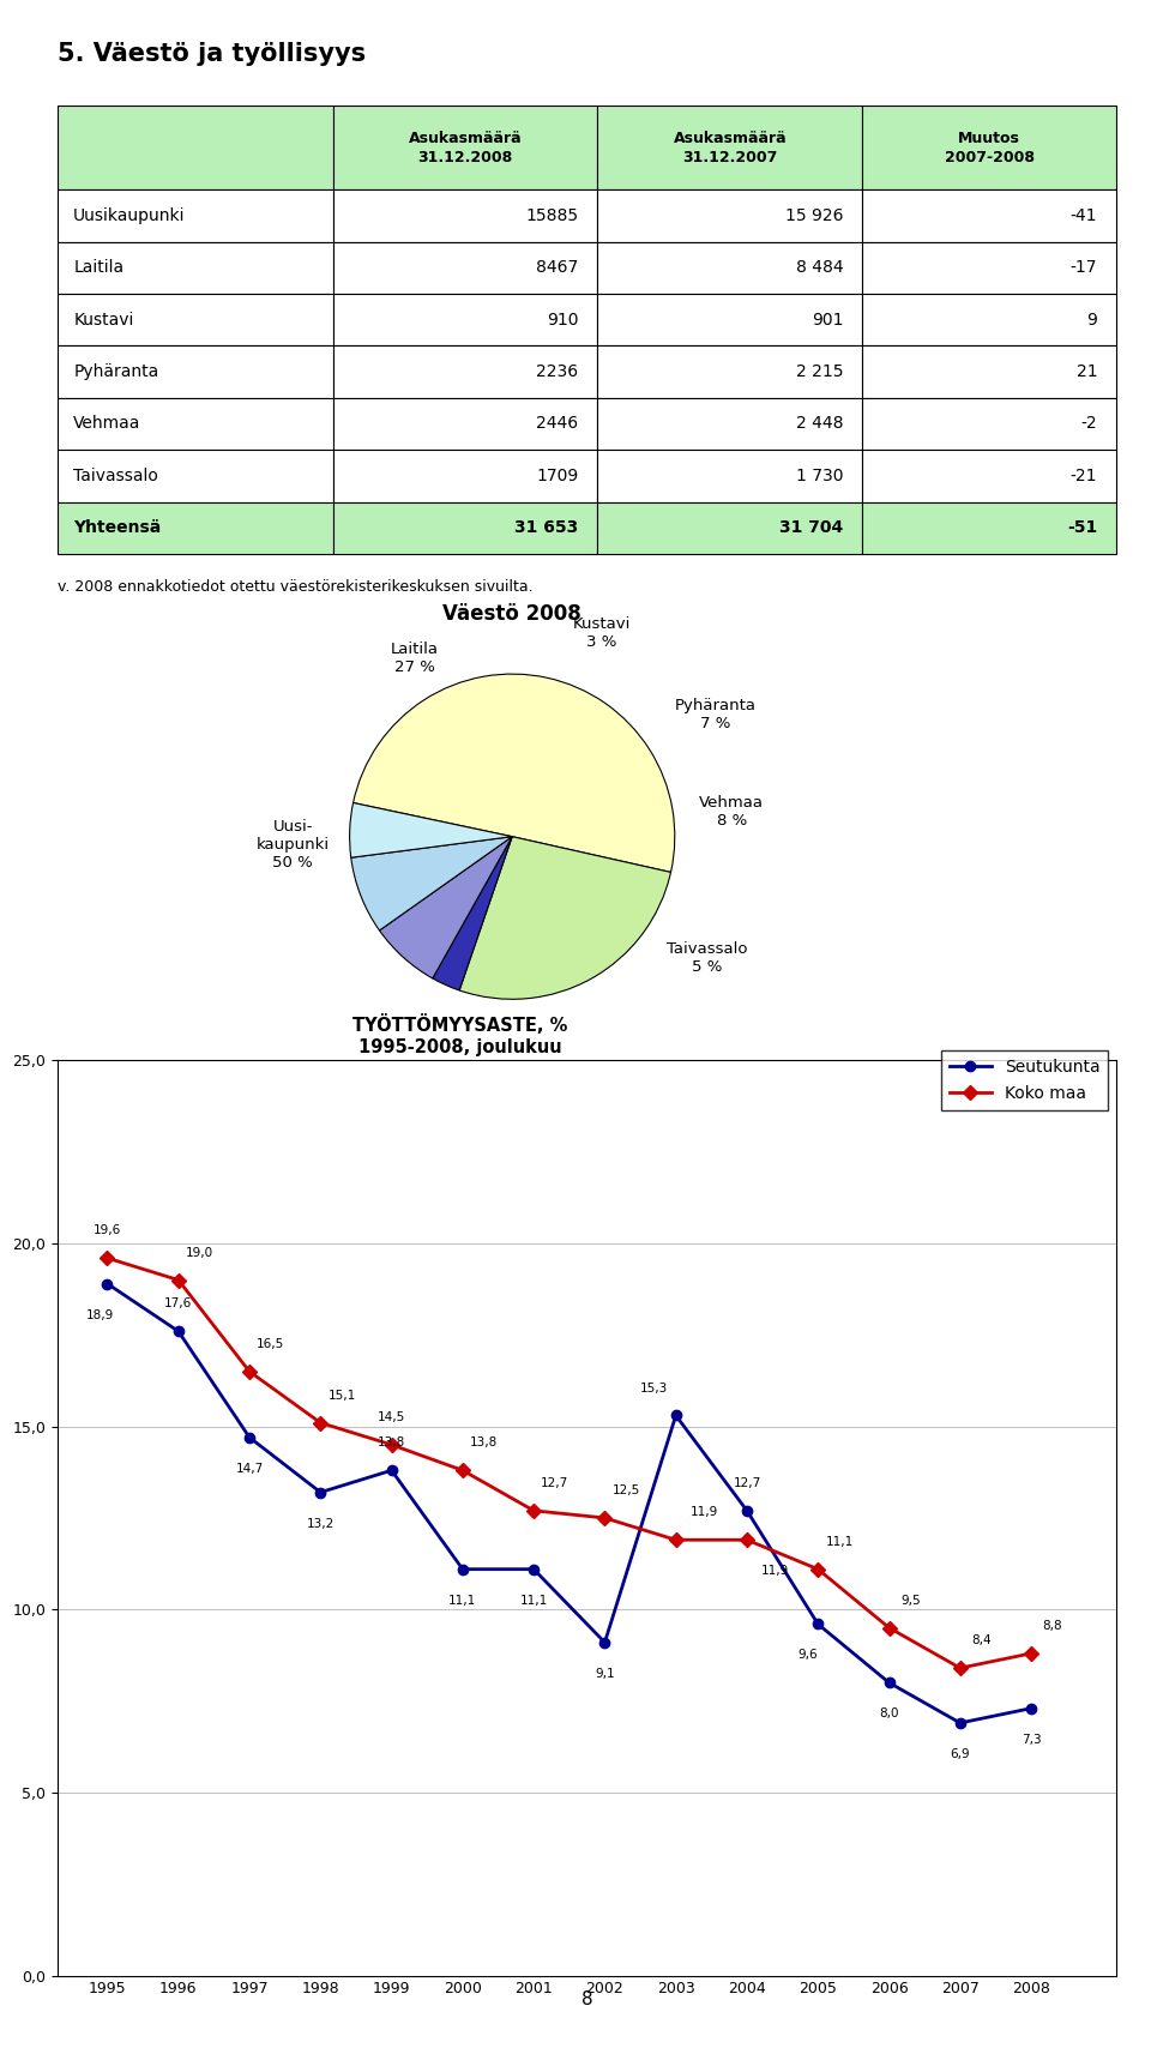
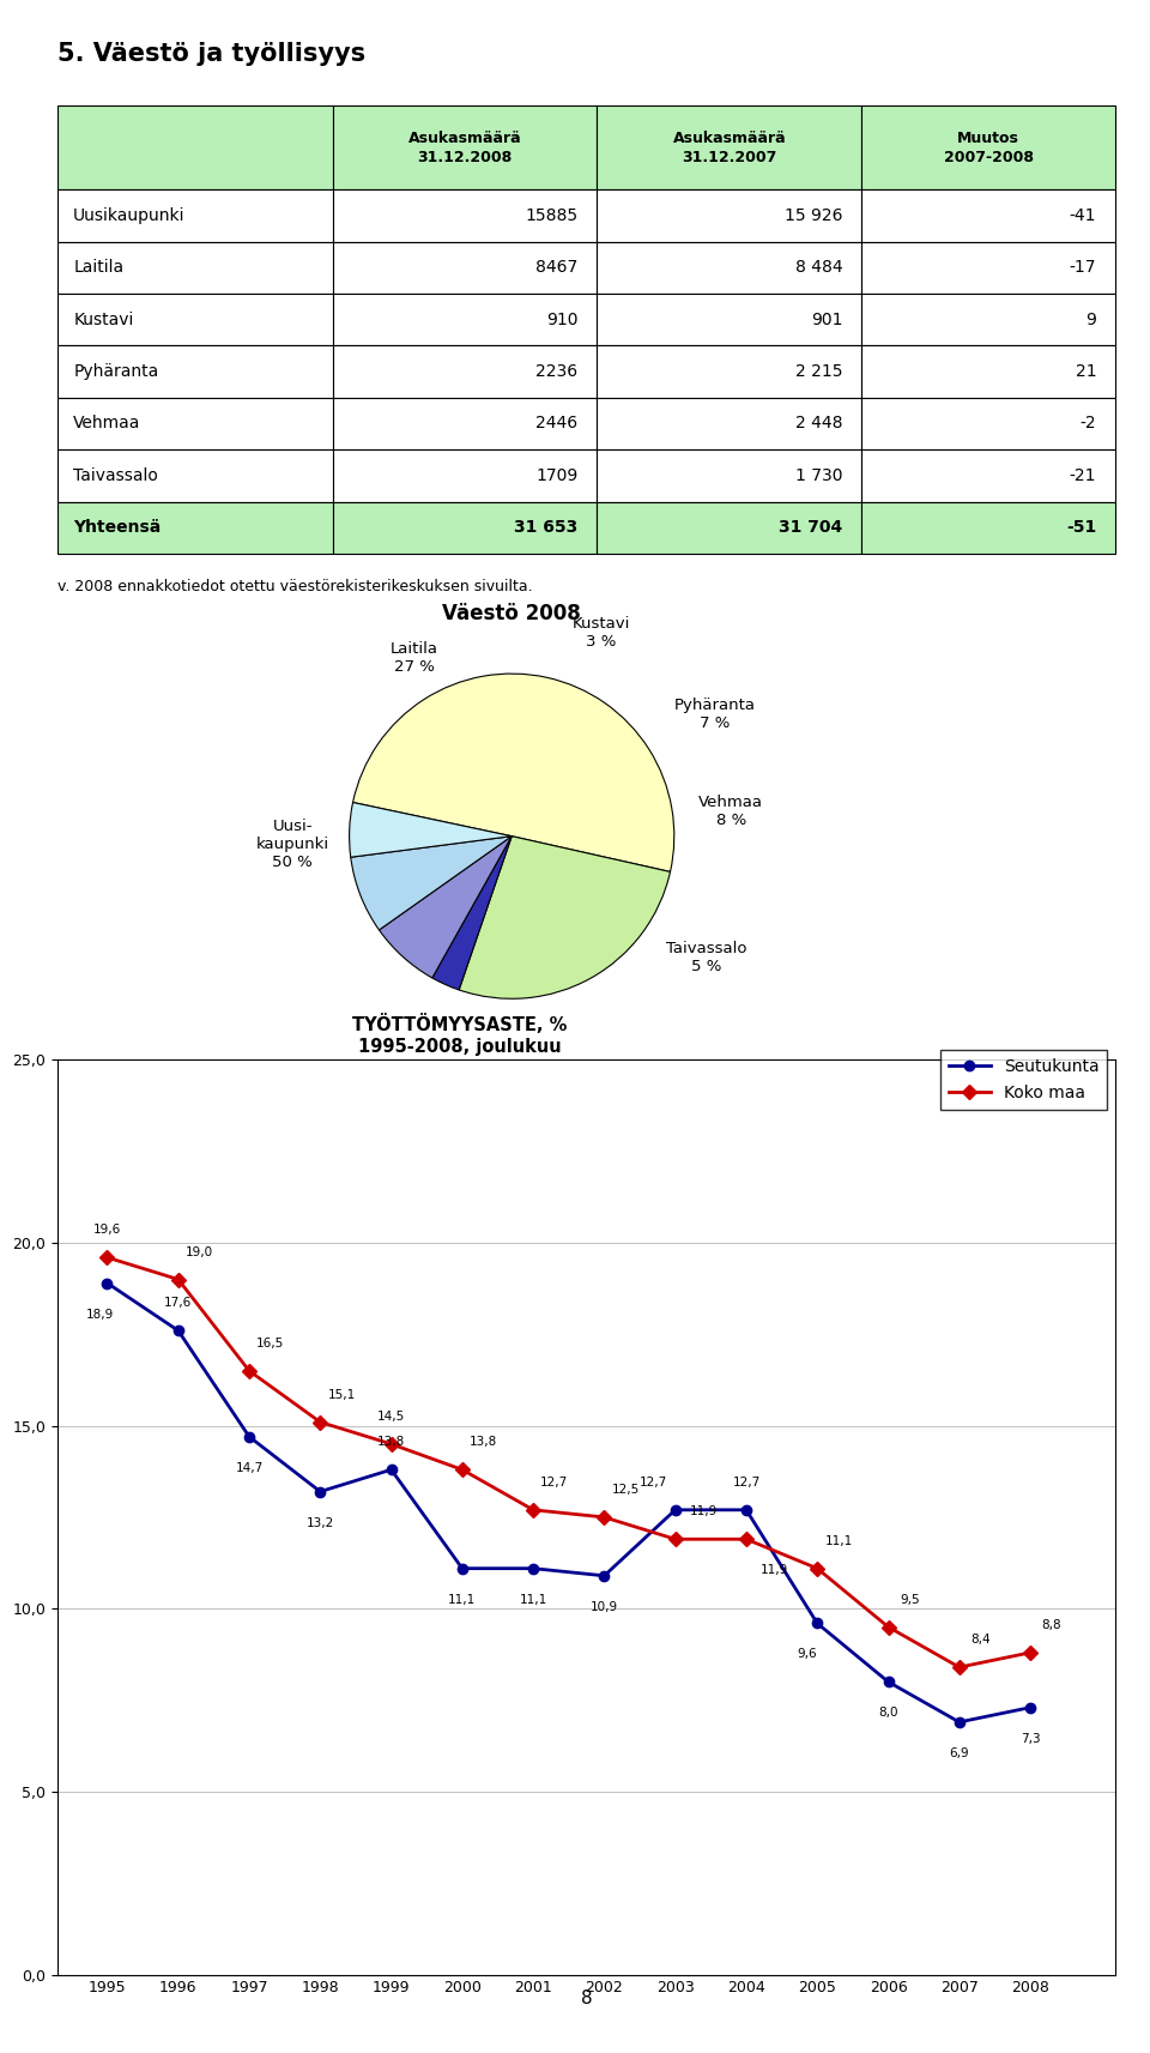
Seutukunta/2002: 9,1 -> 10,9
Seutukunta/2003: 15,3 -> 12,7
